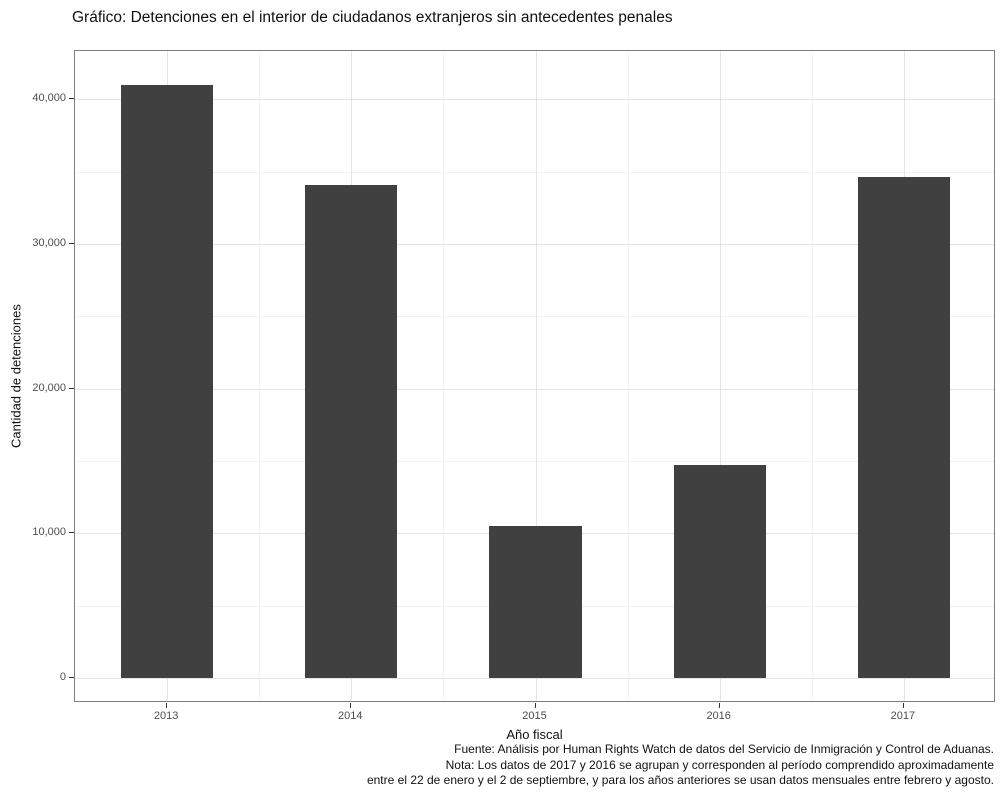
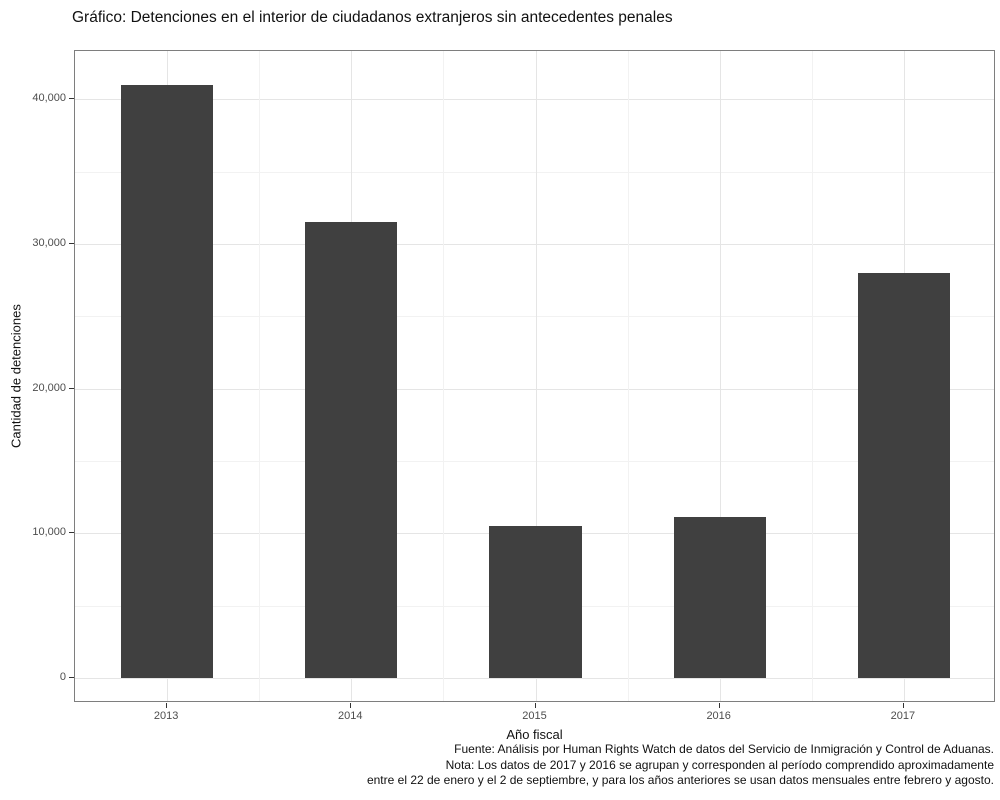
2014: 34100 -> 31500
2016: 14700 -> 11100
2017: 34600 -> 28000
